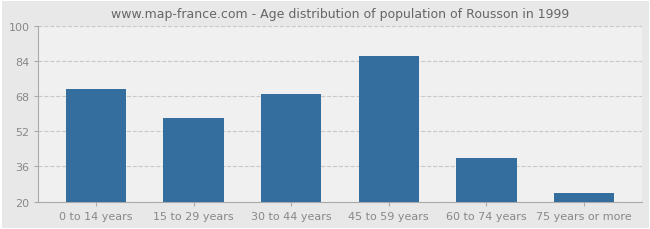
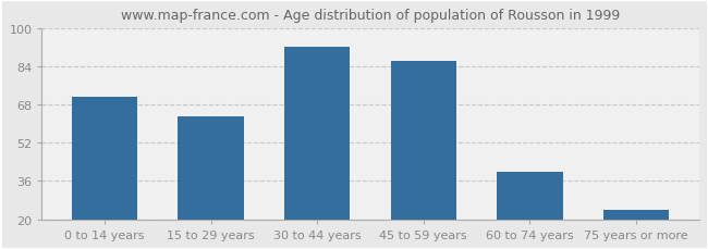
15 to 29 years: 58 -> 63
30 to 44 years: 69 -> 92
